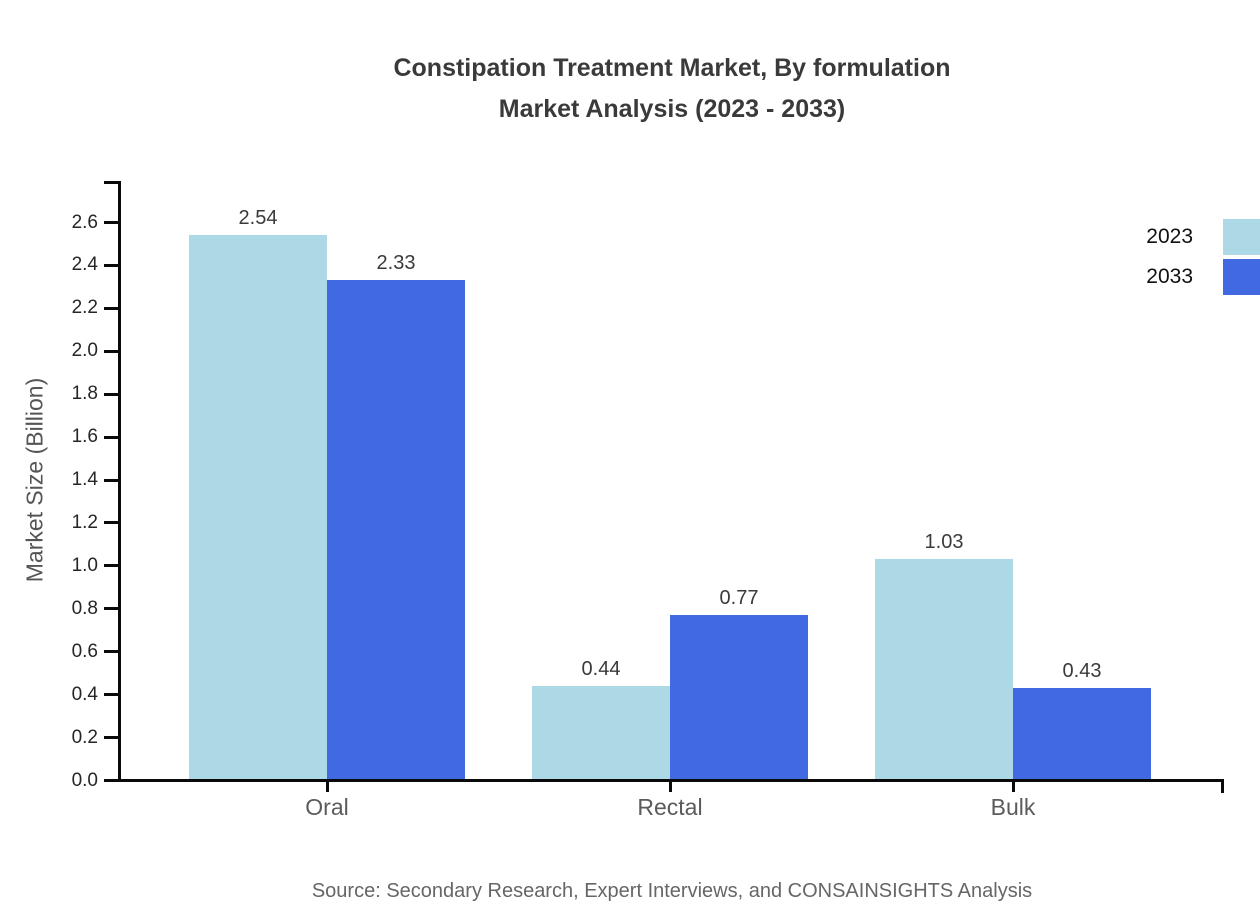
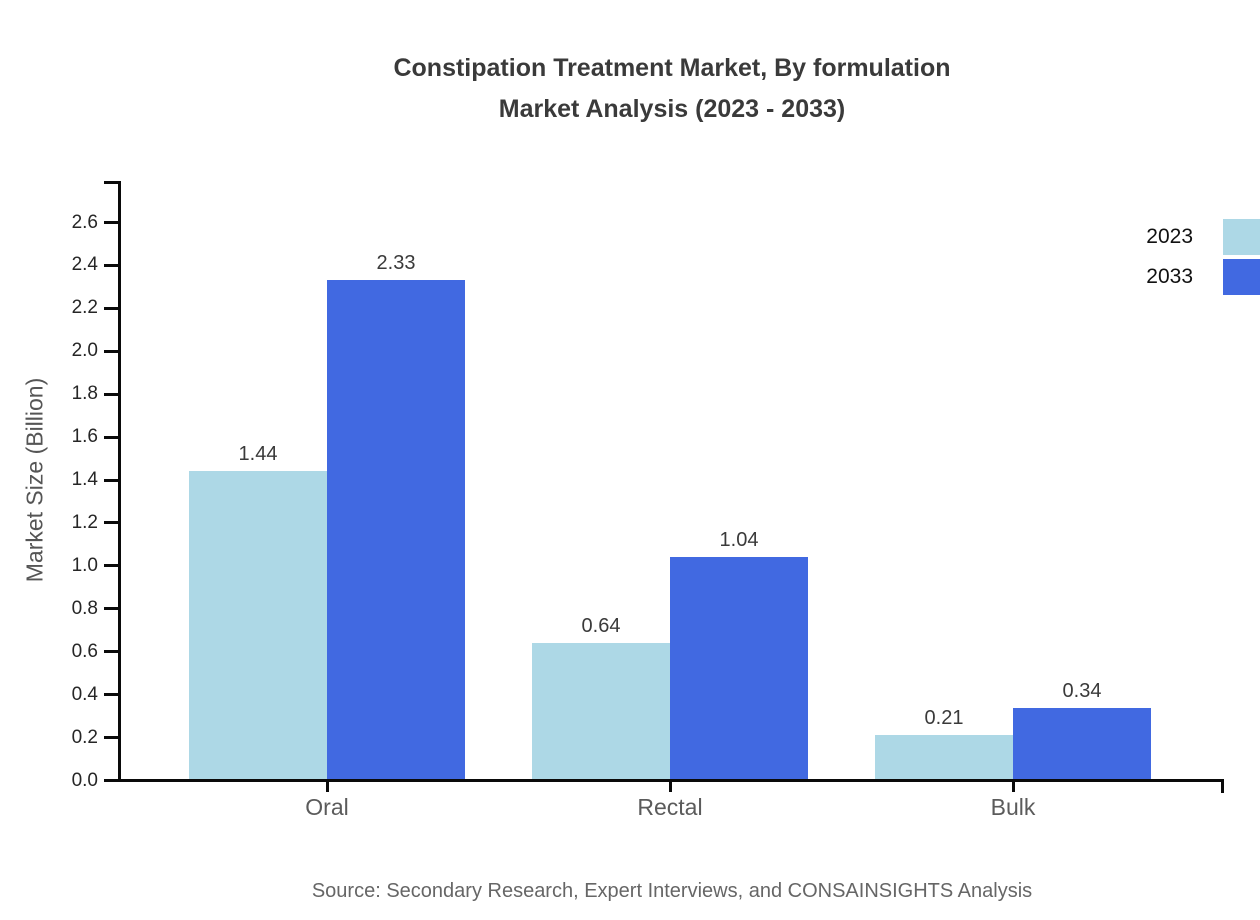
2023/Oral: 2.54 -> 1.44
2023/Rectal: 0.44 -> 0.64
2033/Rectal: 0.77 -> 1.04
2023/Bulk: 1.03 -> 0.21
2033/Bulk: 0.43 -> 0.34
